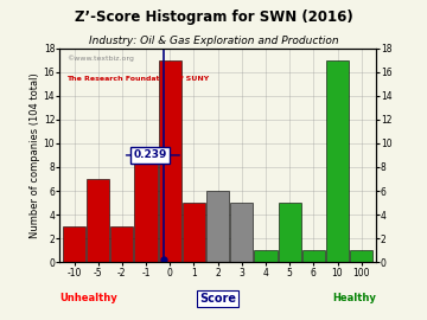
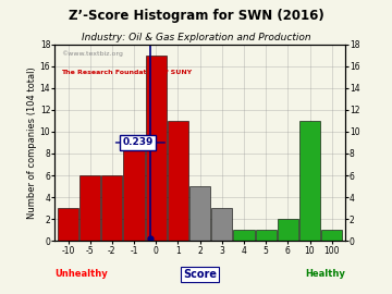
-5: 7 -> 6
-2: 3 -> 6
1: 5 -> 11
2: 6 -> 5
3: 5 -> 3
5: 5 -> 1
6: 1 -> 2
10: 17 -> 11
